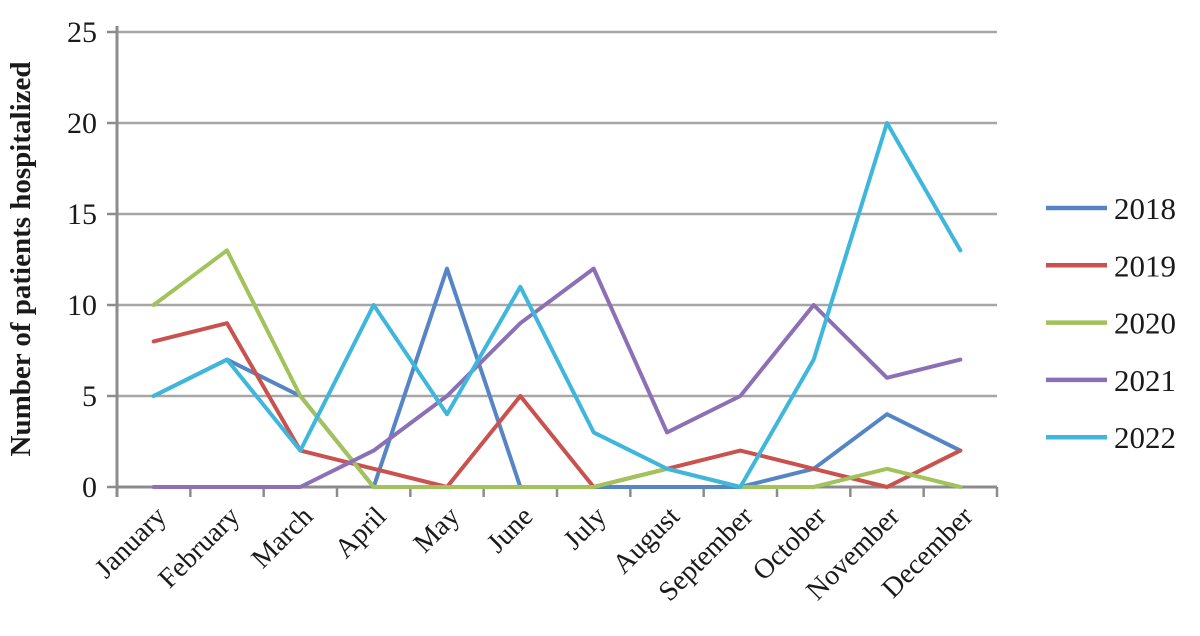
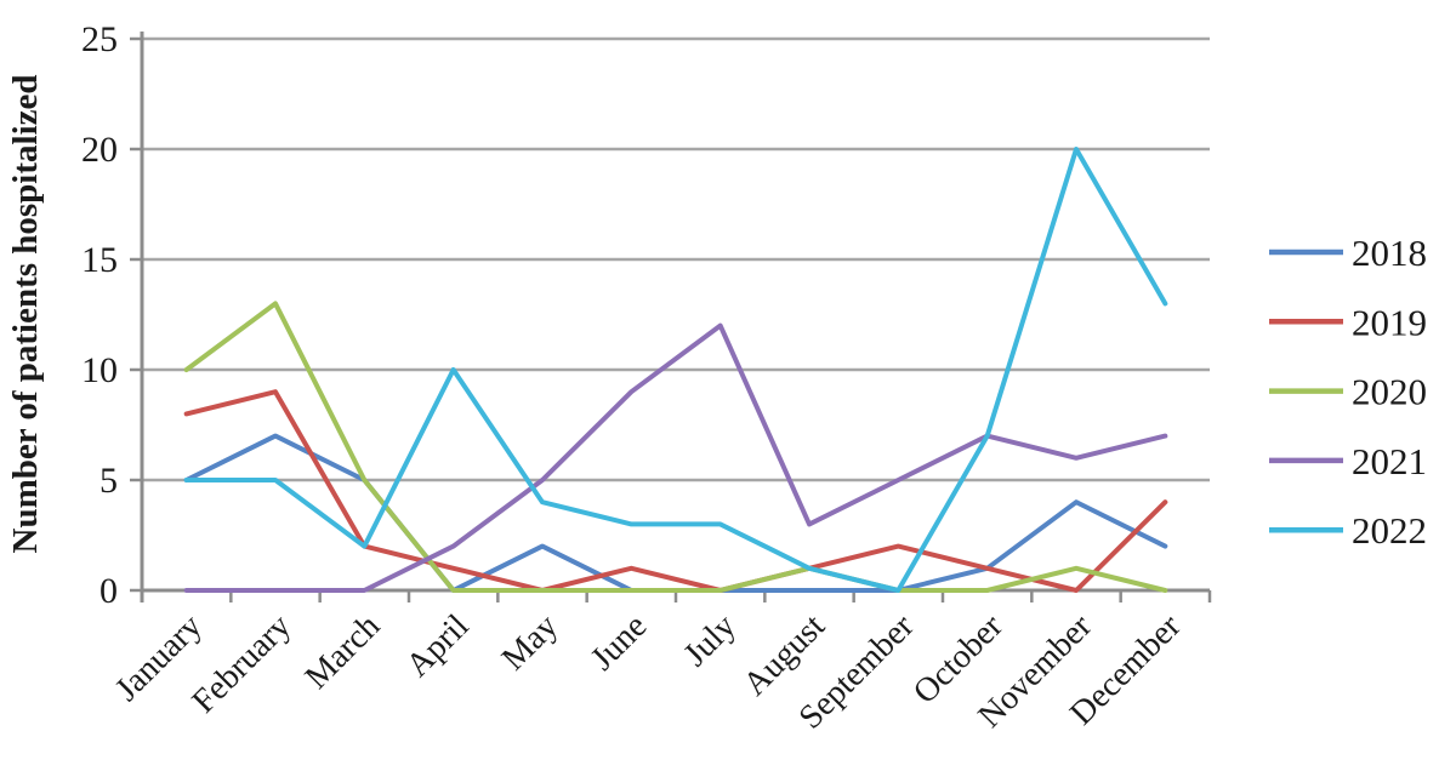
2022/February: 7 -> 5
2018/May: 12 -> 2
2019/June: 5 -> 1
2022/June: 11 -> 3
2021/October: 10 -> 7
2019/December: 2 -> 4
